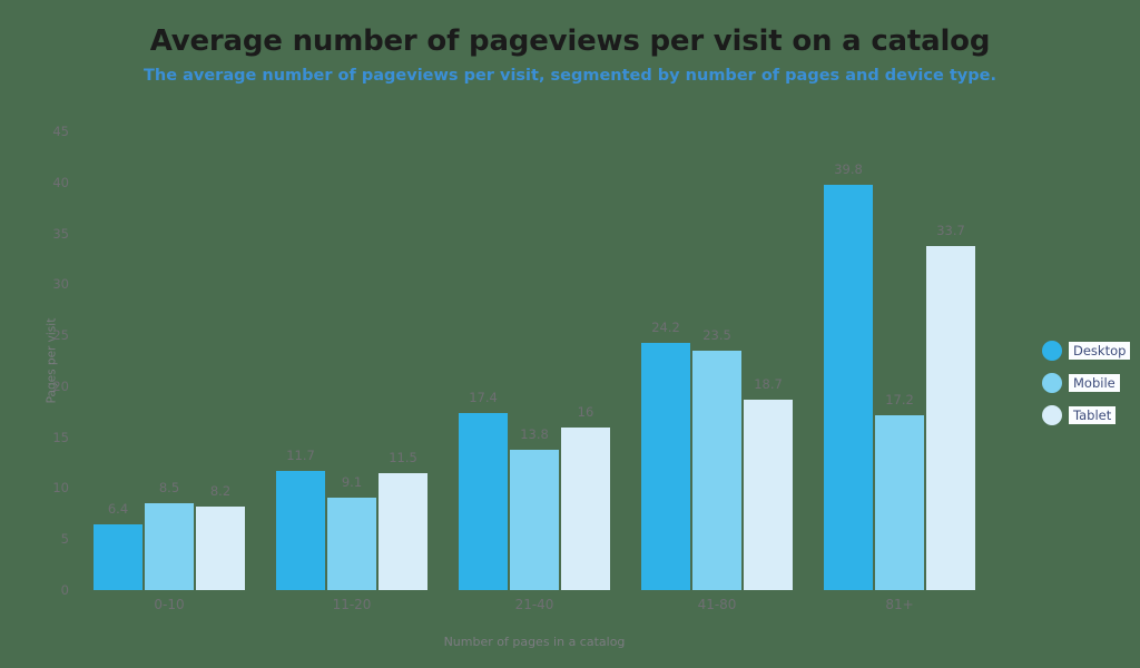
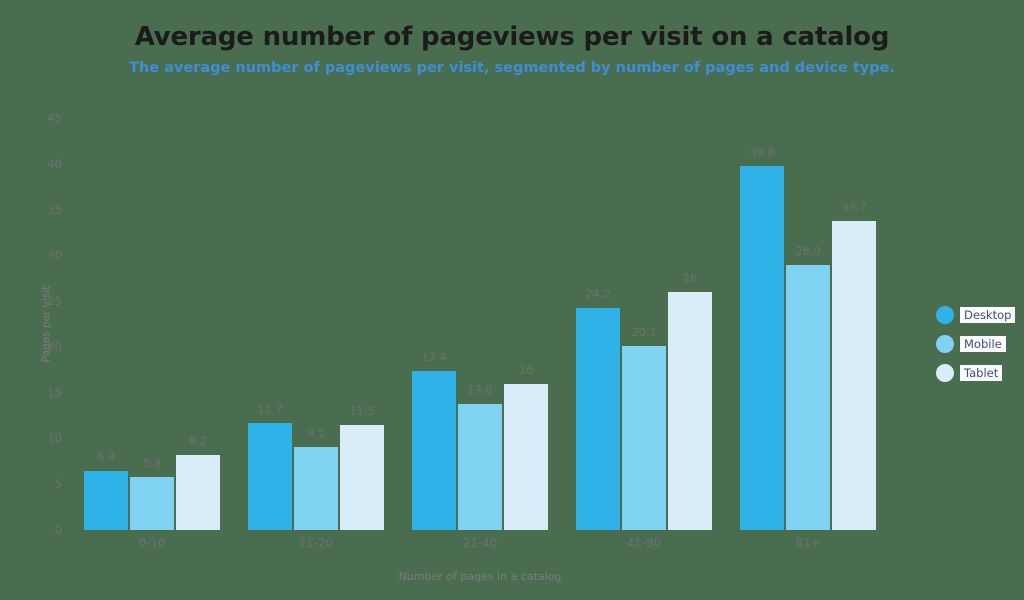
Mobile/0-10: 8.5 -> 5.8
Mobile/41-80: 23.5 -> 20.1
Tablet/41-80: 18.7 -> 26
Mobile/81+: 17.2 -> 28.9
